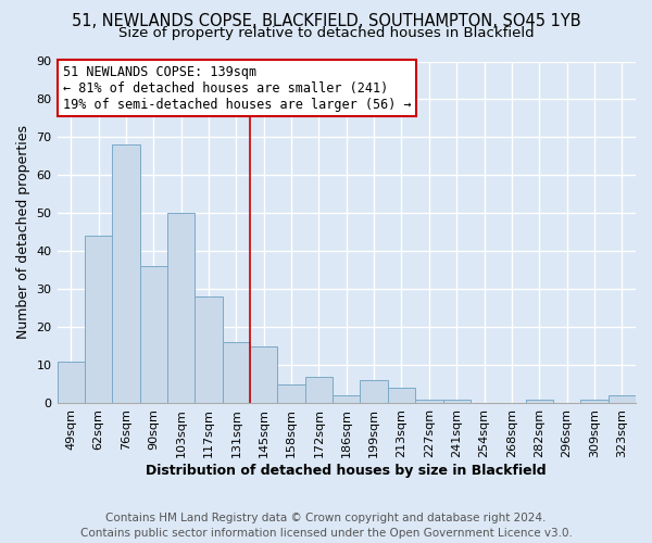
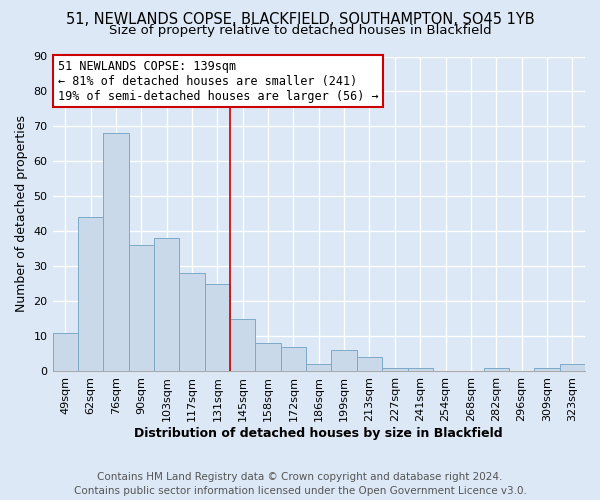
103sqm: 50 -> 38
131sqm: 16 -> 25
158sqm: 5 -> 8
